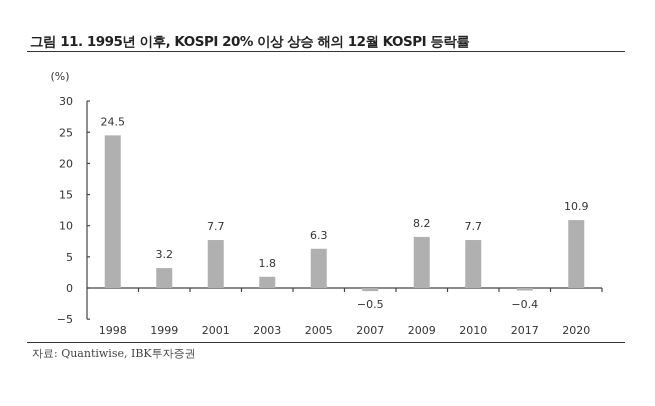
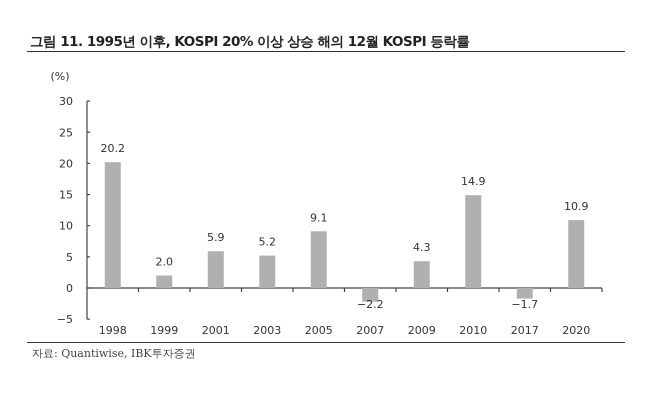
1998: 24.5 -> 20.2
1999: 3.2 -> 2.0
2001: 7.7 -> 5.9
2003: 1.8 -> 5.2
2005: 6.3 -> 9.1
2007: −0.5 -> −2.2
2009: 8.2 -> 4.3
2010: 7.7 -> 14.9
2017: −0.4 -> −1.7
